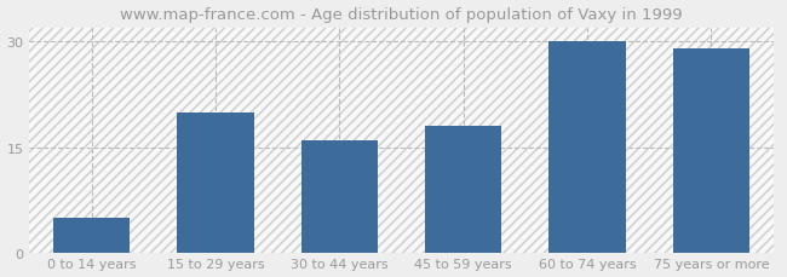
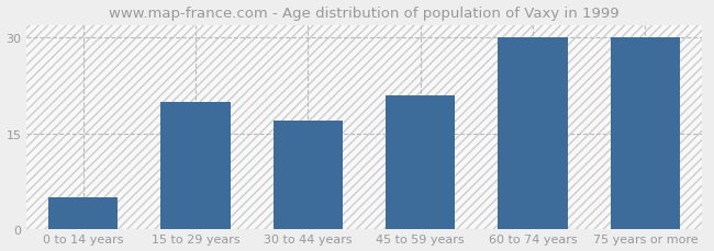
30 to 44 years: 16 -> 17
45 to 59 years: 18 -> 21
75 years or more: 29 -> 30
